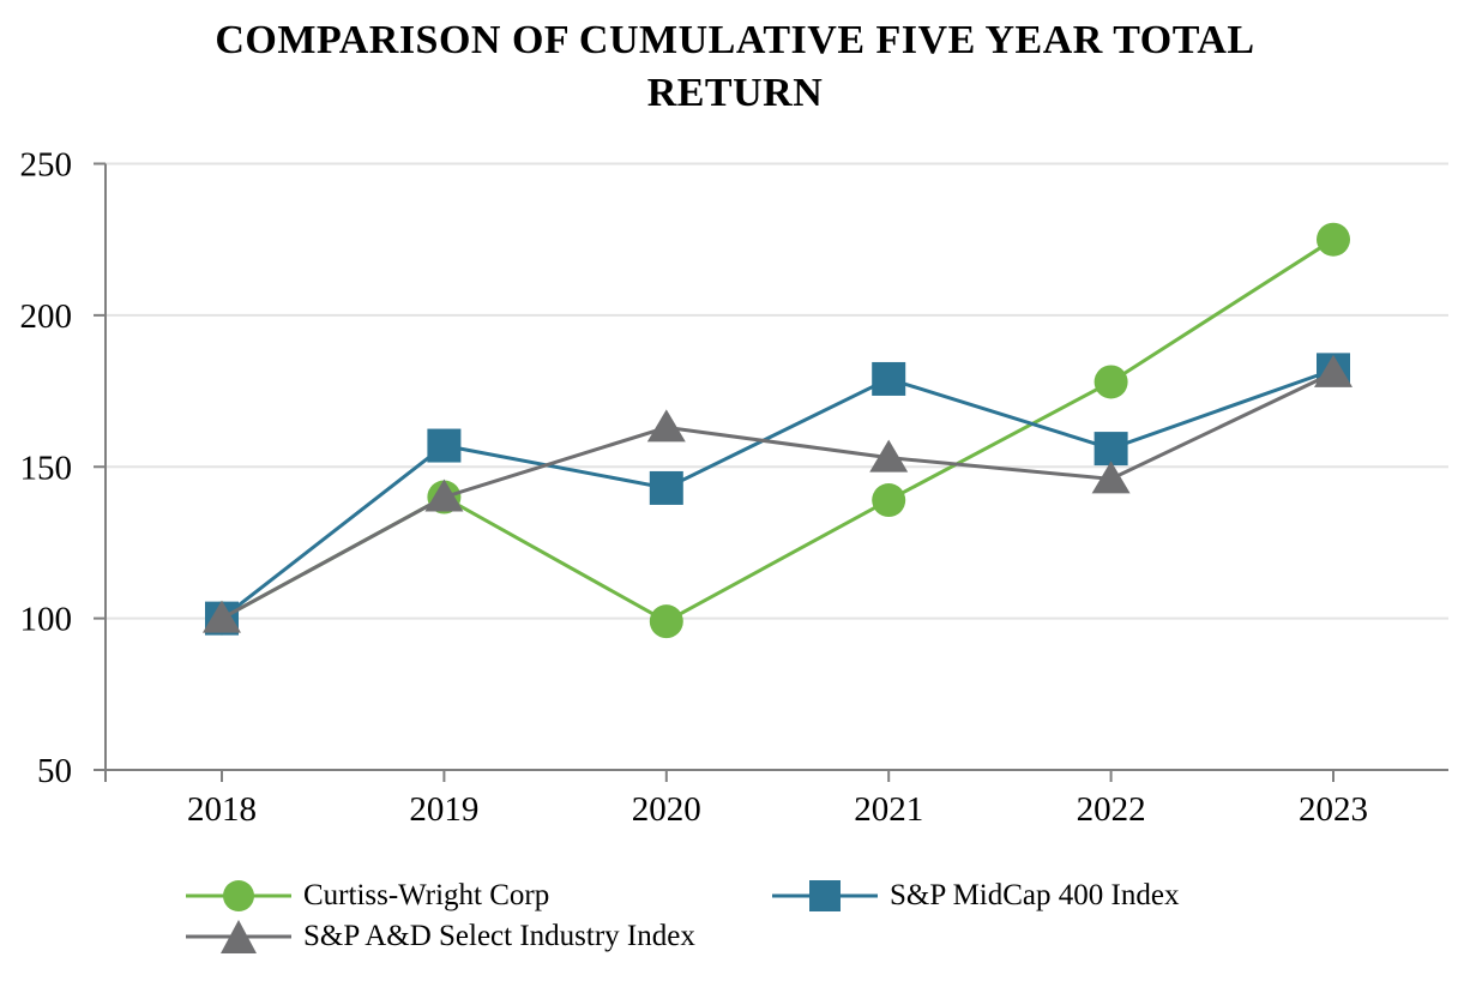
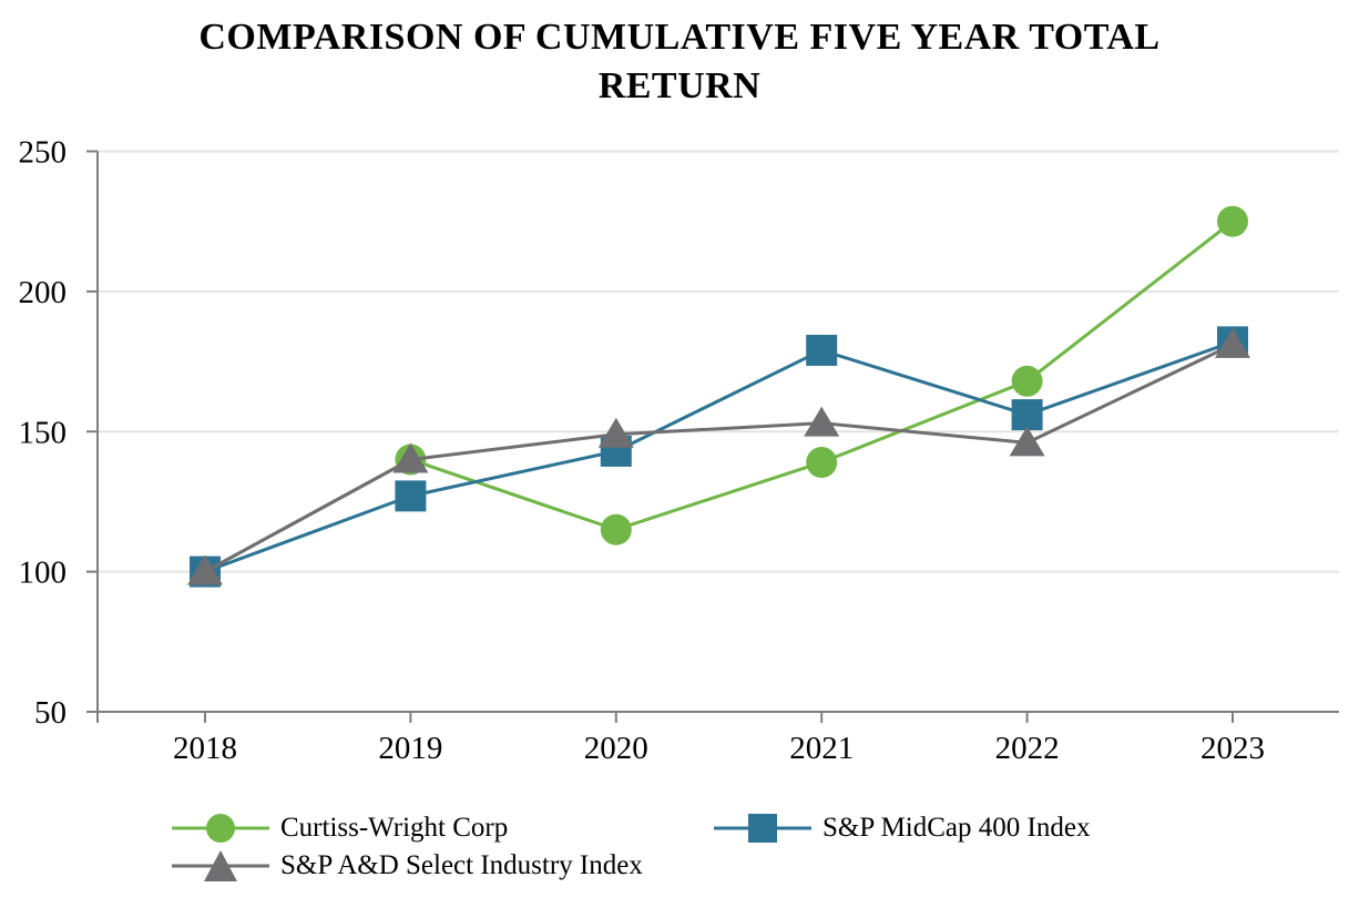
S&P MidCap 400 Index/2019: 157 -> 127
Curtiss-Wright Corp/2020: 99 -> 115
S&P A&D Select Industry Index/2020: 163 -> 149
Curtiss-Wright Corp/2022: 178 -> 168
